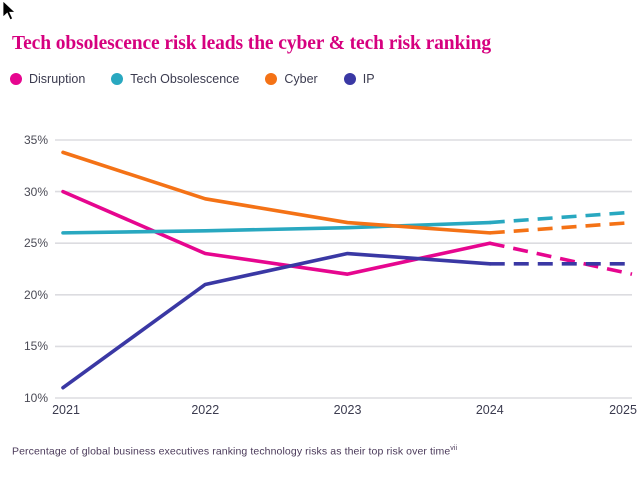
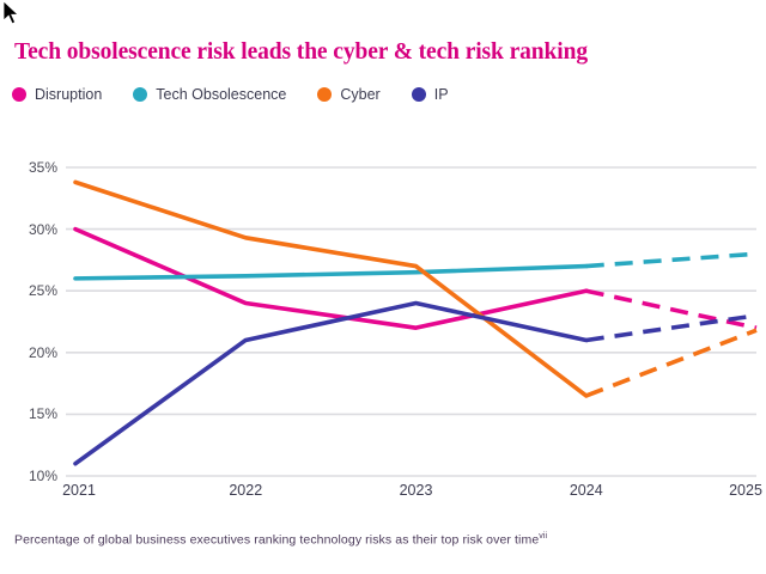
Cyber/2024: 26.0% -> 16.5%
IP/2024: 23% -> 21%
Cyber/2025: 27.0% -> 21.8%
